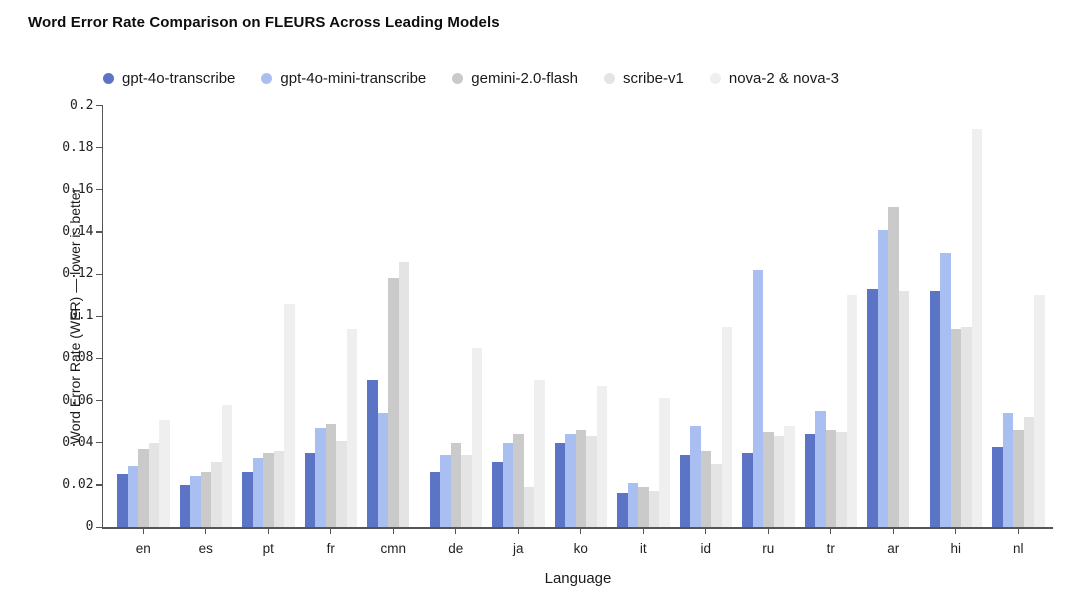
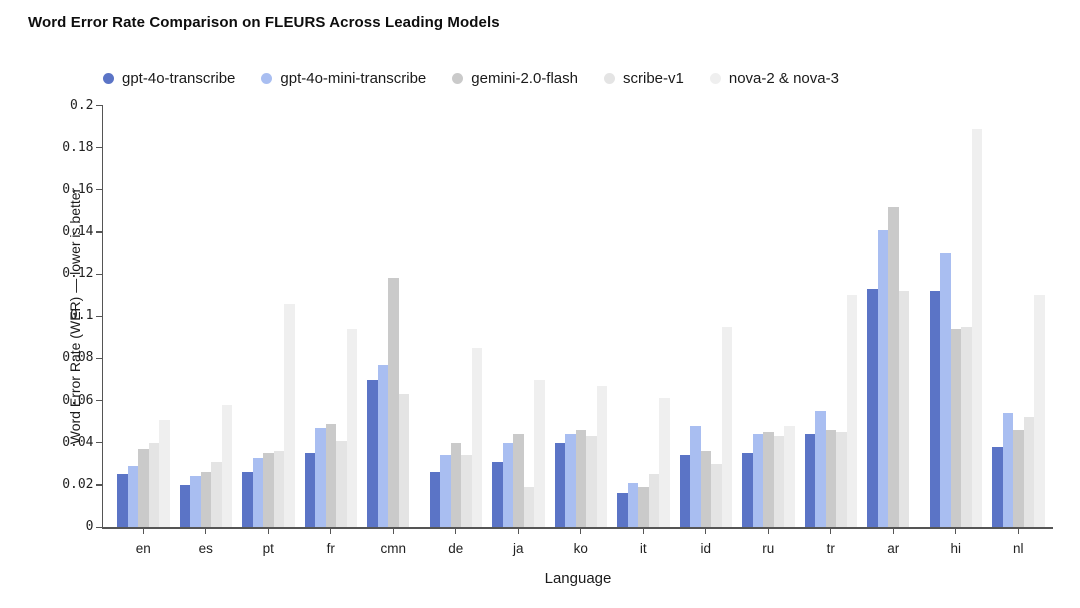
gpt-4o-mini-transcribe/cmn: 0.054 -> 0.077
scribe-v1/cmn: 0.126 -> 0.063
scribe-v1/it: 0.017 -> 0.025
gpt-4o-mini-transcribe/ru: 0.122 -> 0.044
